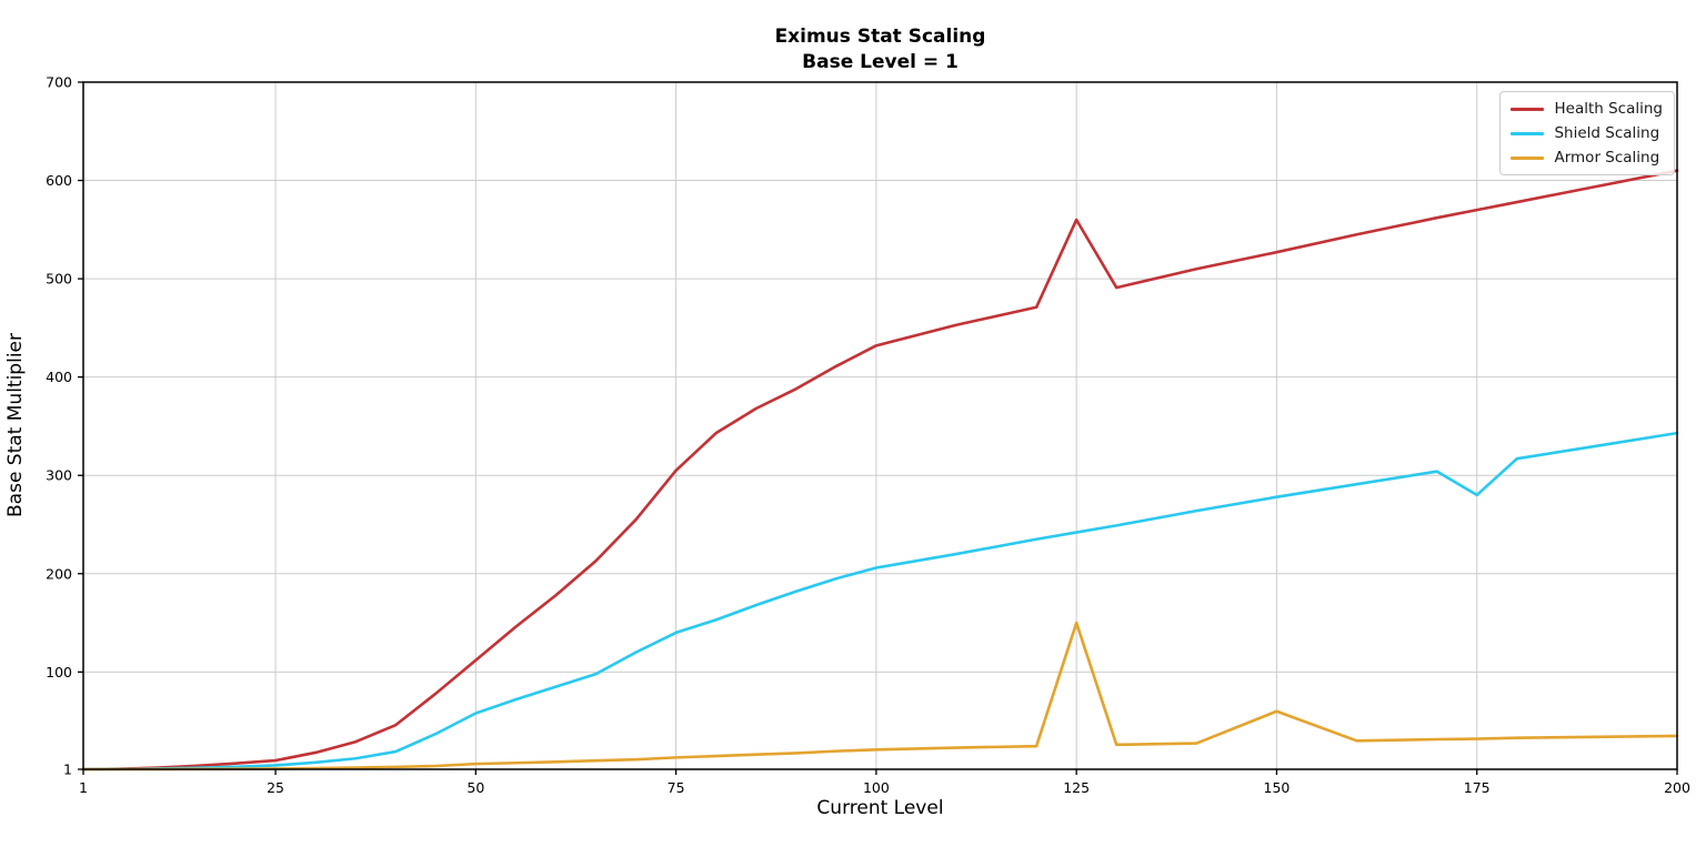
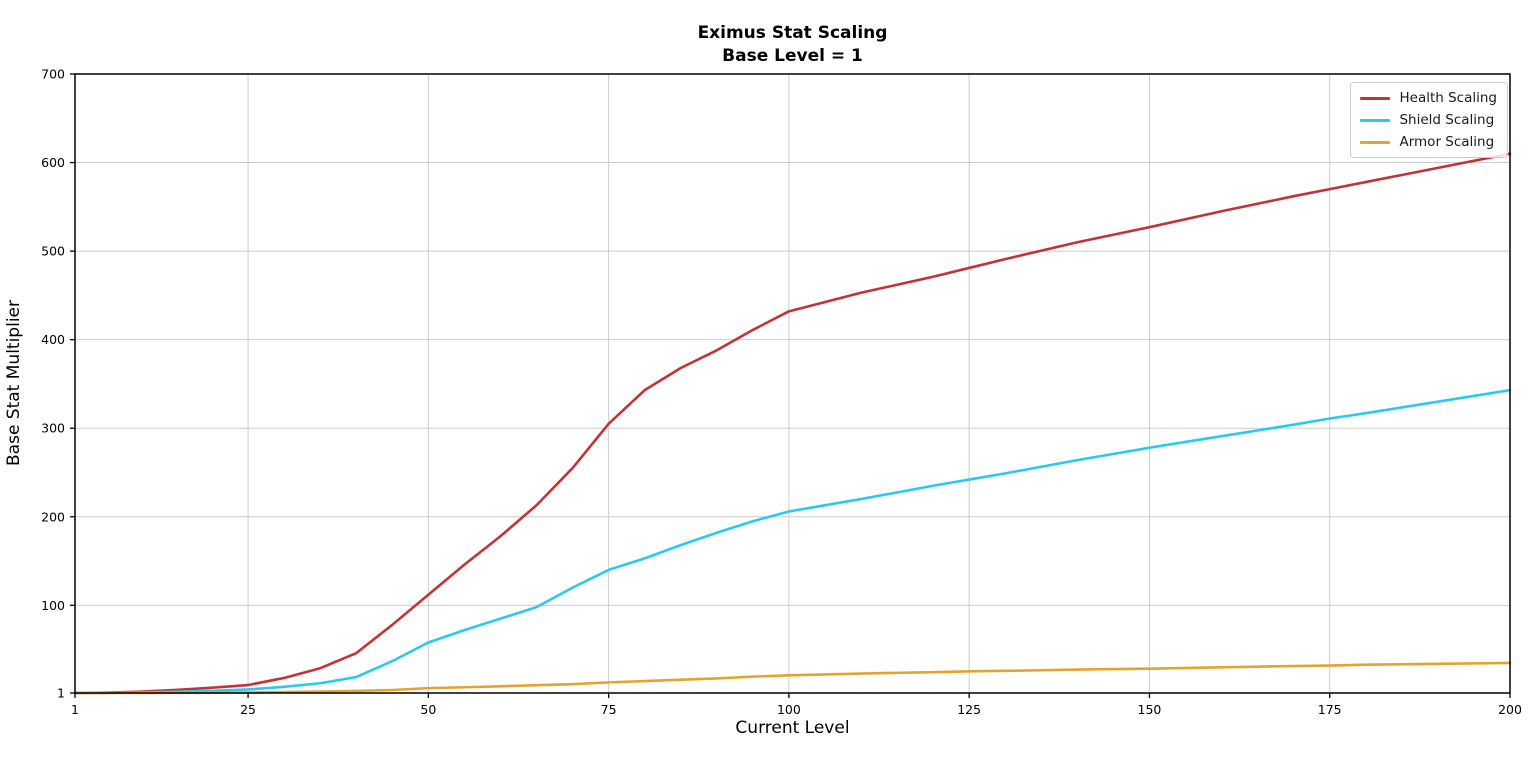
Health Scaling/125: 560 -> 480
Armor Scaling/125: 150 -> 30
Armor Scaling/150: 60 -> 30
Shield Scaling/175: 280 -> 310
